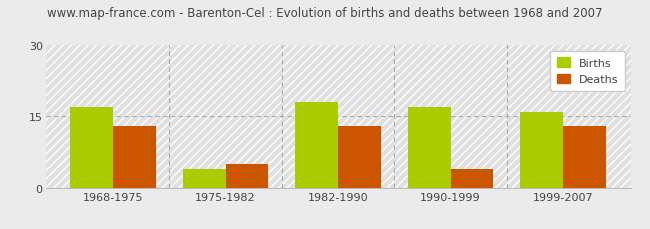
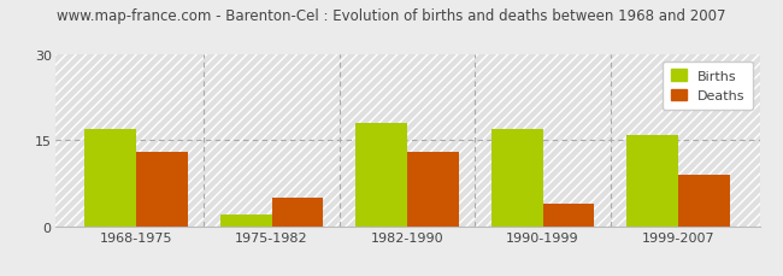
Births/1975-1982: 4 -> 2
Deaths/1999-2007: 13 -> 9
